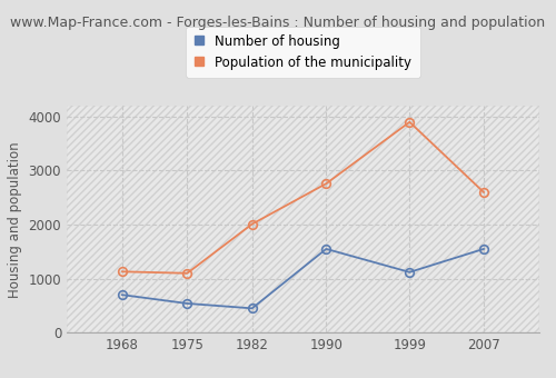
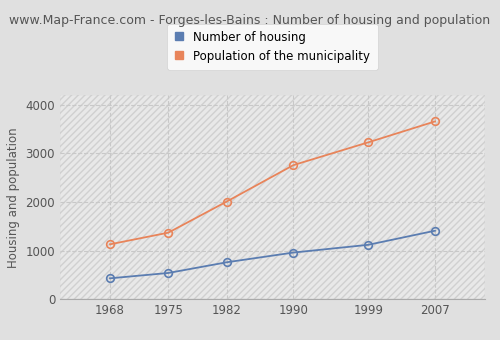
Number of housing/1968: 700 -> 430
Population of the municipality/1975: 1100 -> 1370
Number of housing/1982: 450 -> 760
Number of housing/1990: 1550 -> 960
Population of the municipality/1999: 3900 -> 3230
Number of housing/2007: 1550 -> 1410
Population of the municipality/2007: 2600 -> 3660
